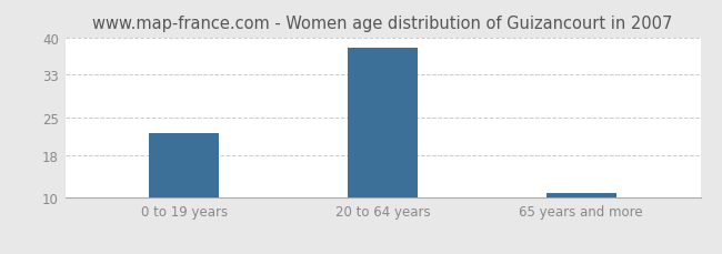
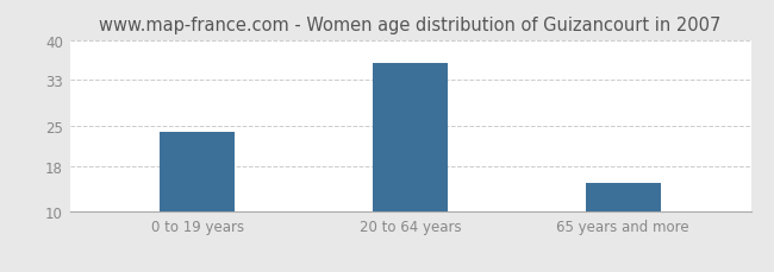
0 to 19 years: 22 -> 24
20 to 64 years: 38 -> 36
65 years and more: 11 -> 15
